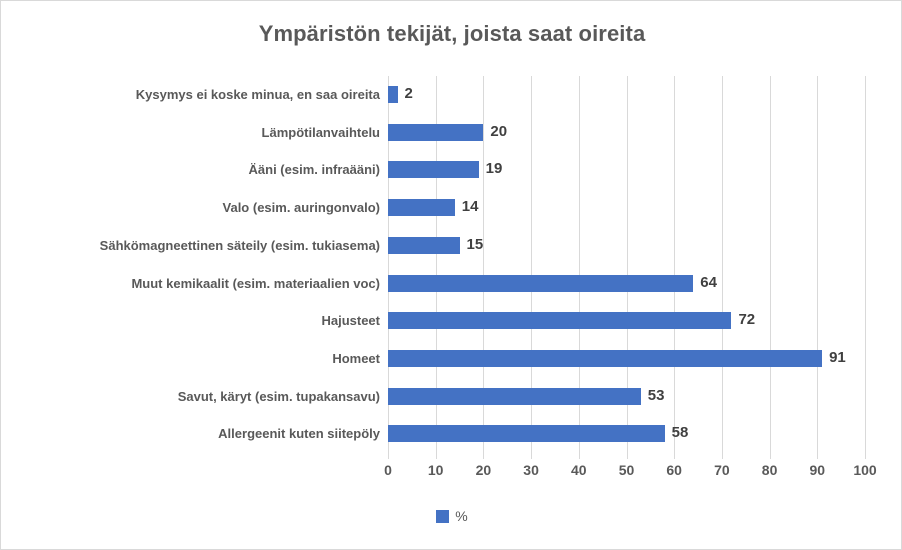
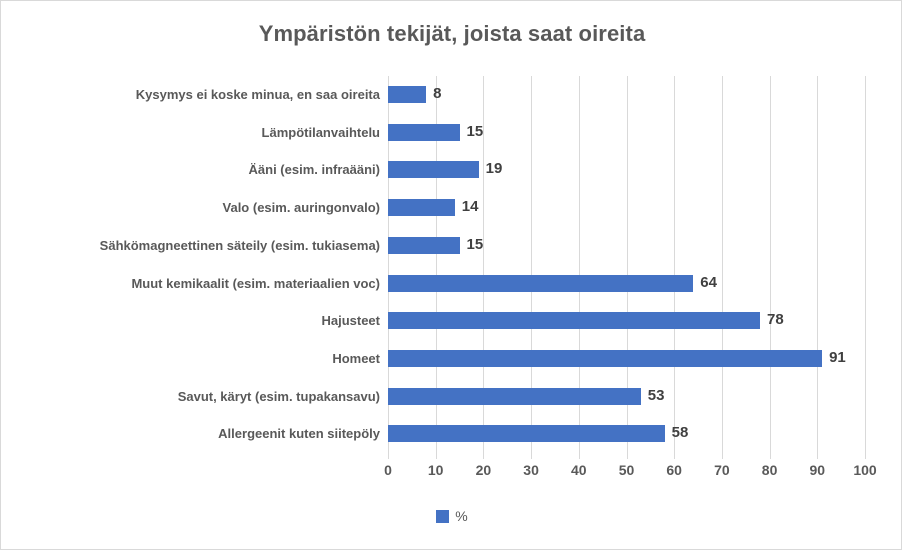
Kysymys ei koske minua, en saa oireita: 2 -> 8
Lämpötilanvaihtelu: 20 -> 15
Hajusteet: 72 -> 78
